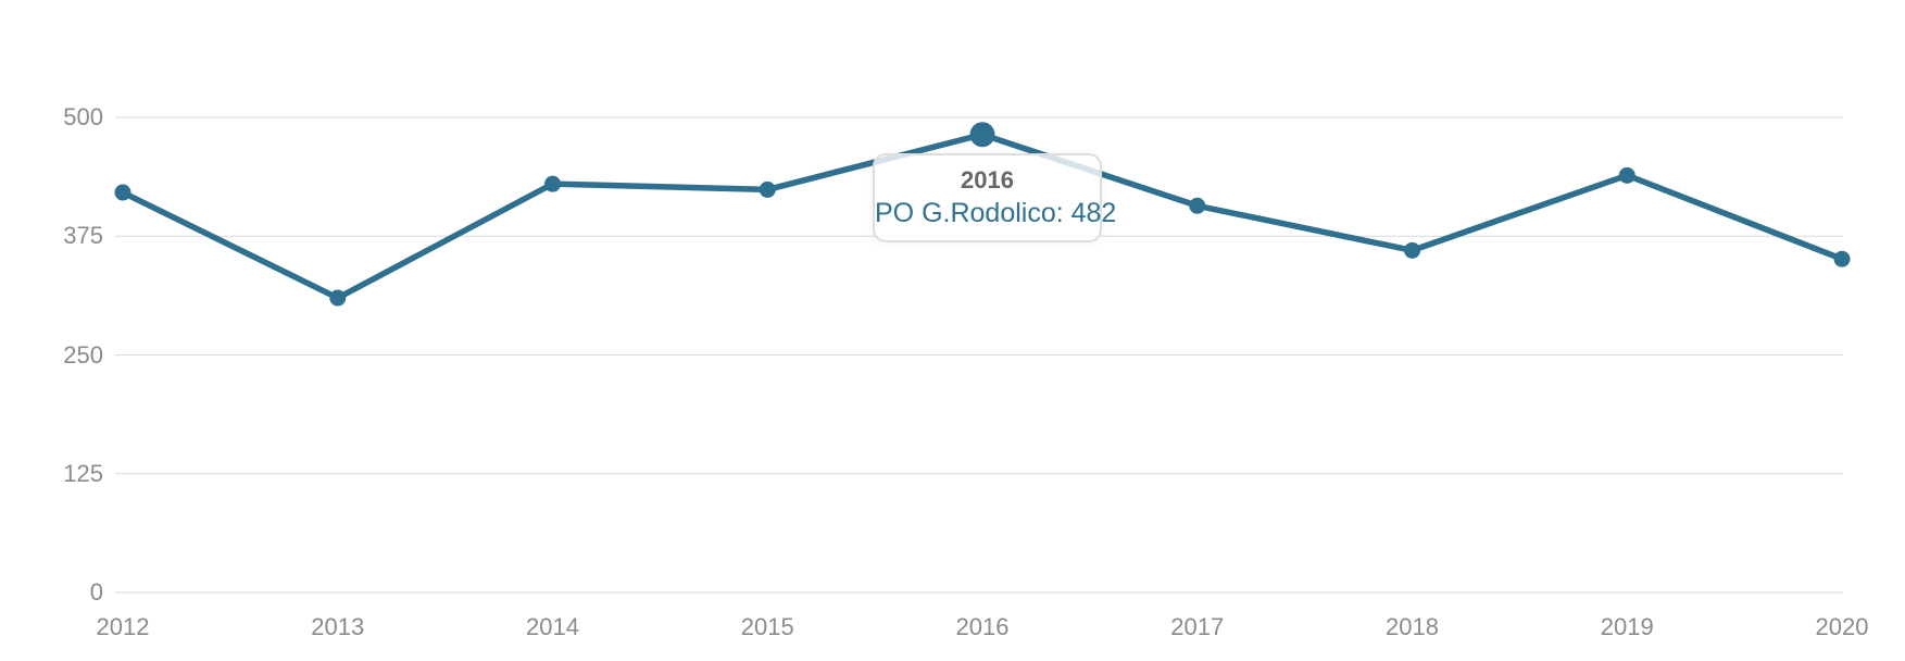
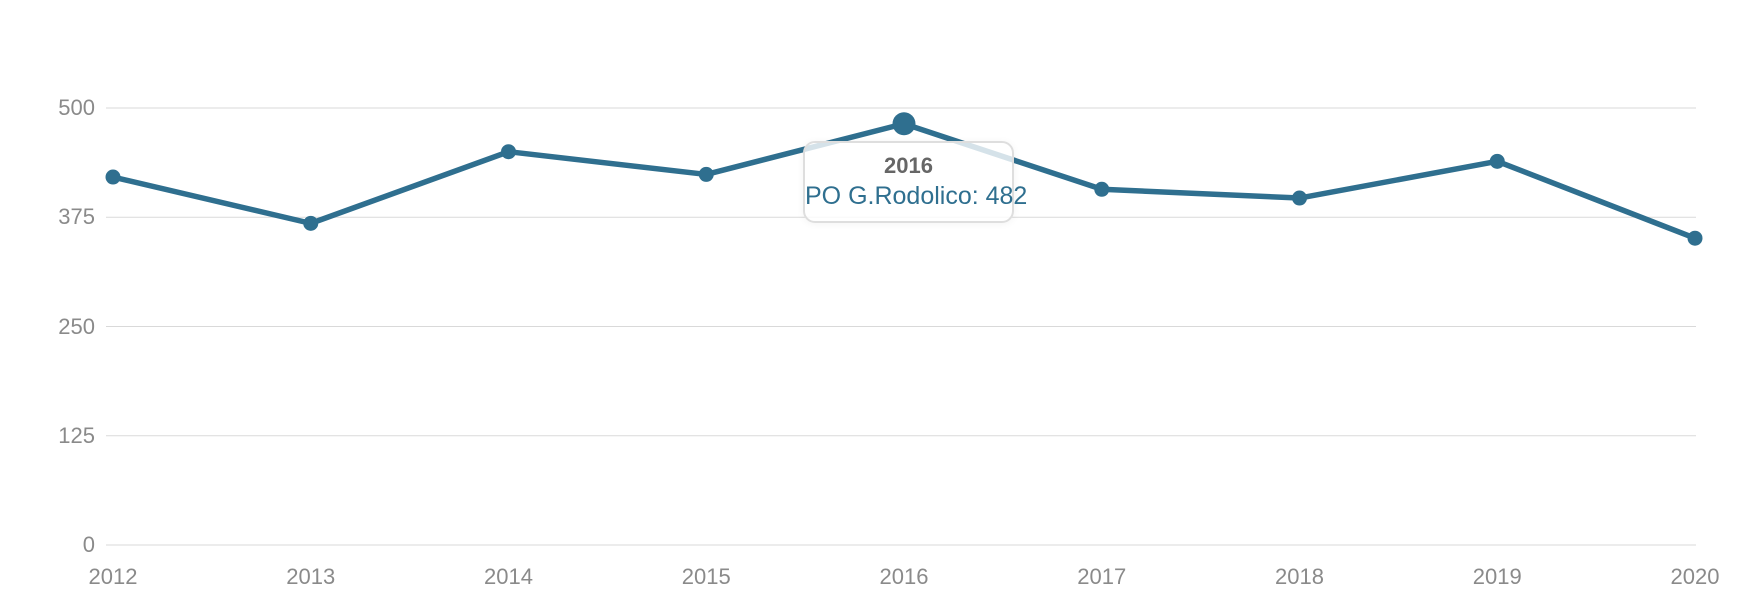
2013: 310 -> 370
2014: 430 -> 450
2018: 360 -> 400
